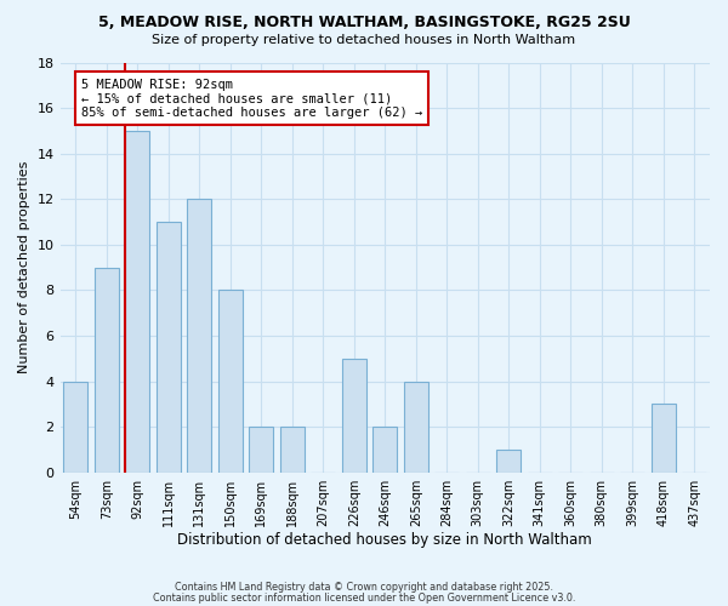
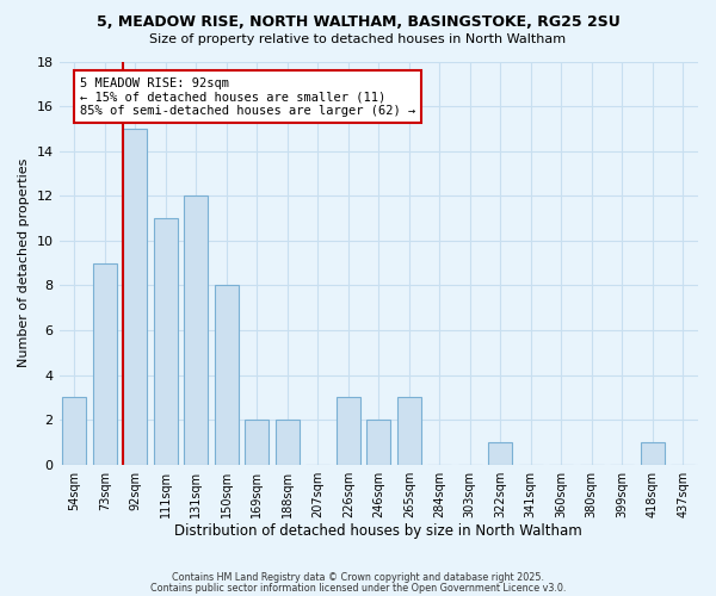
54sqm: 4 -> 3
226sqm: 5 -> 3
265sqm: 4 -> 3
418sqm: 3 -> 1
